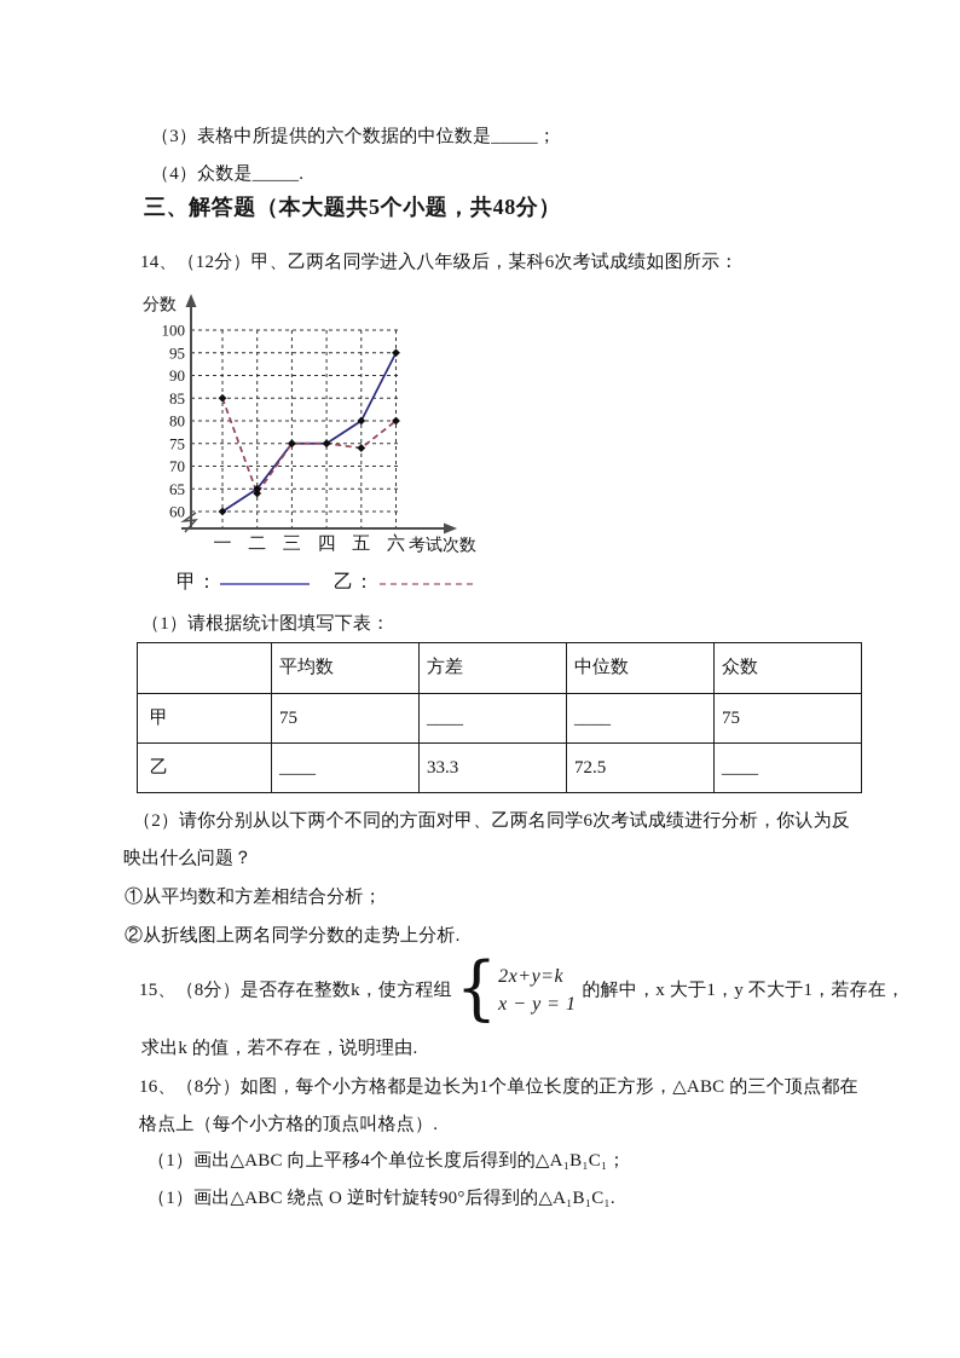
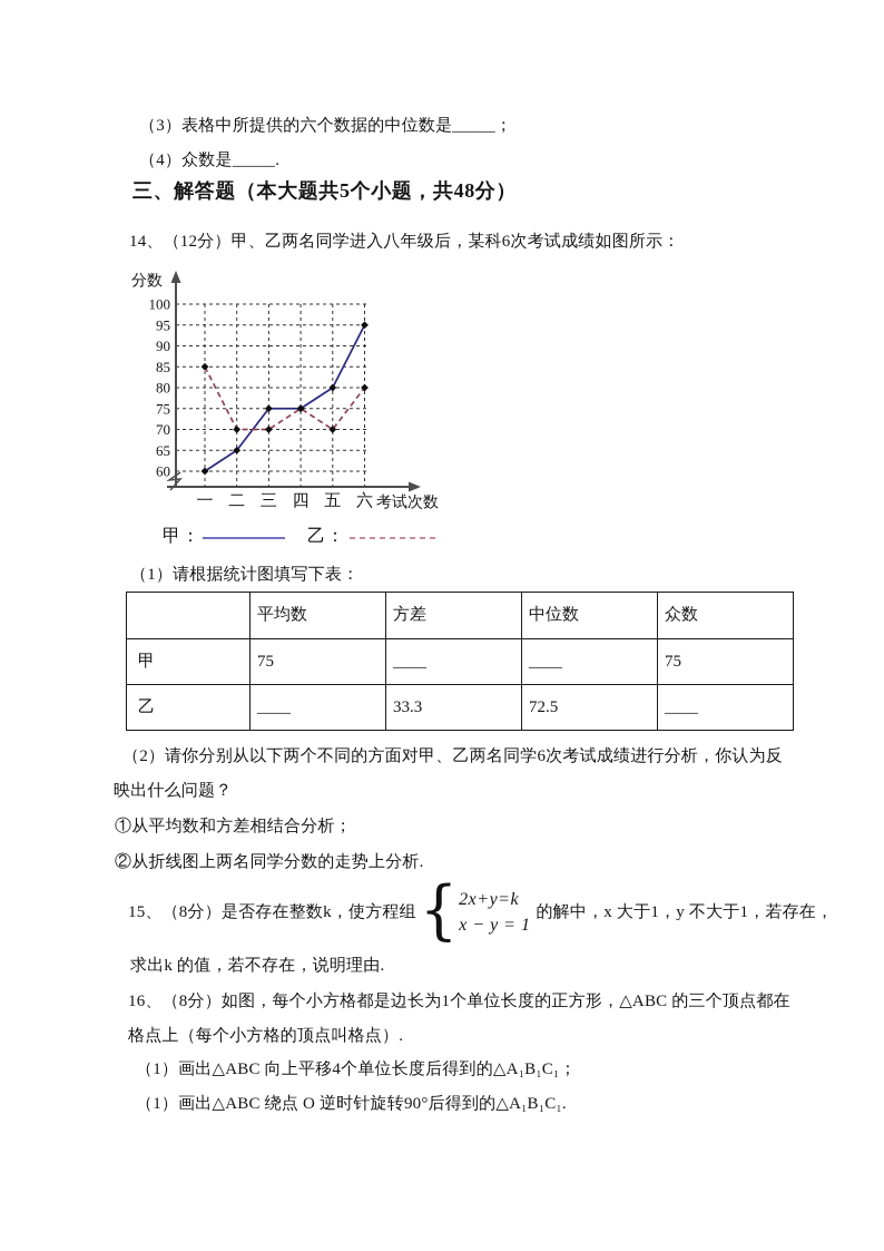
乙/二: 64 -> 70
乙/三: 75 -> 70
乙/五: 74 -> 70
